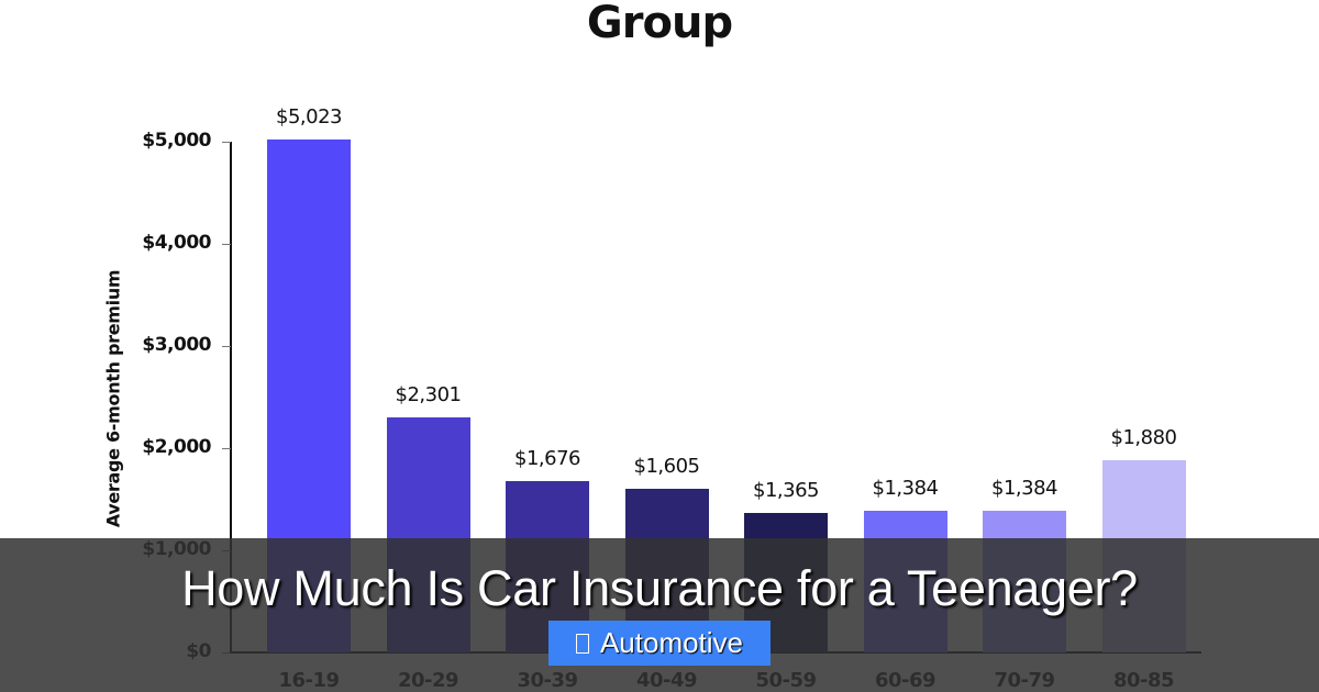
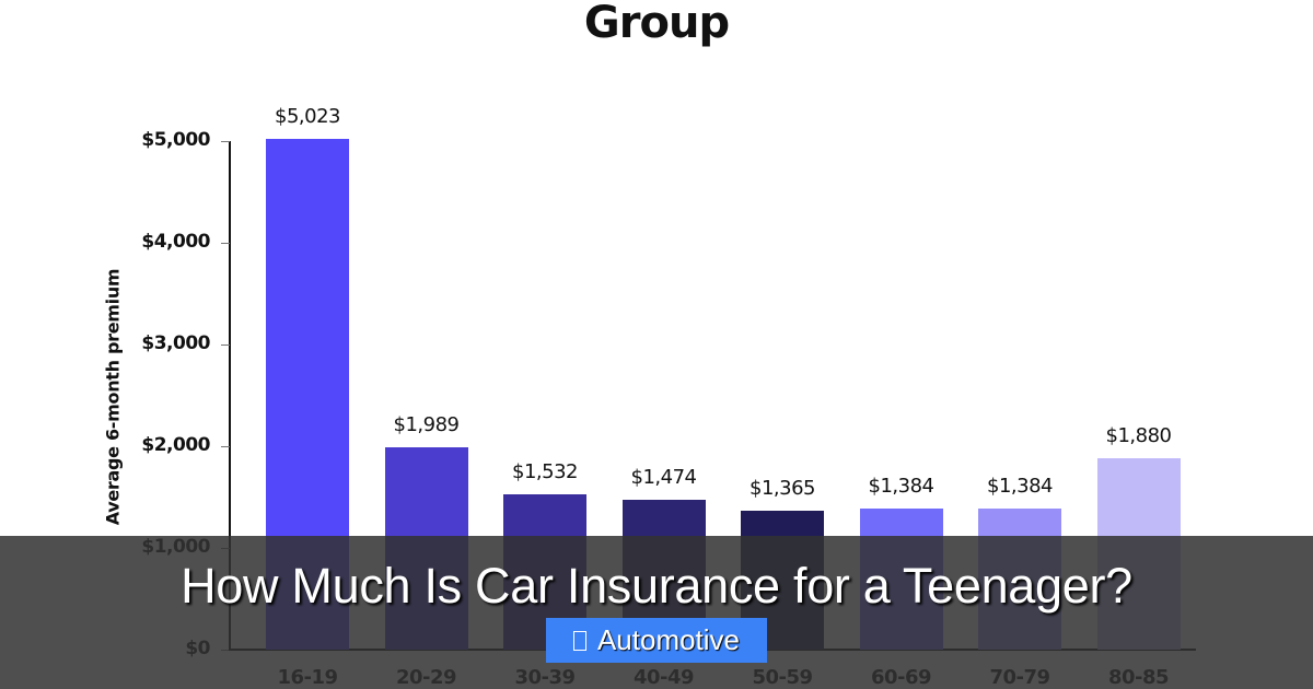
20-29: $2,301 -> $1,989
30-39: $1,676 -> $1,532
40-49: $1,605 -> $1,474
